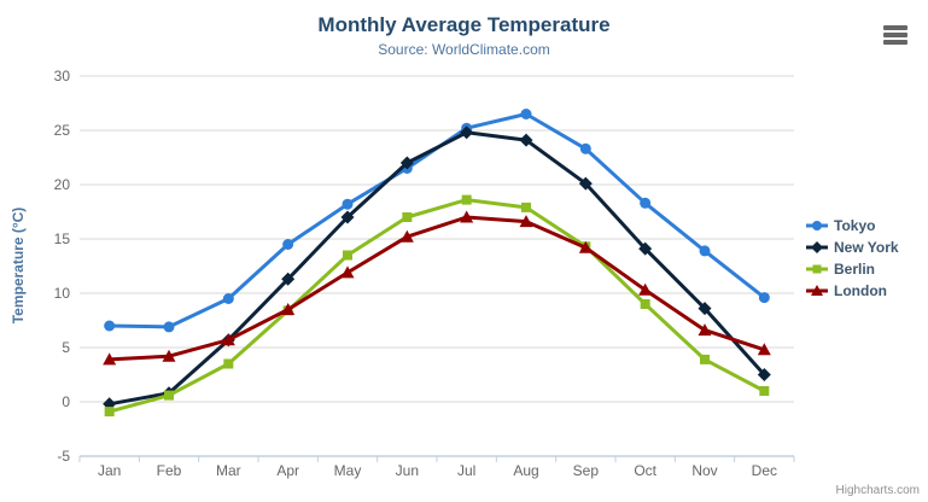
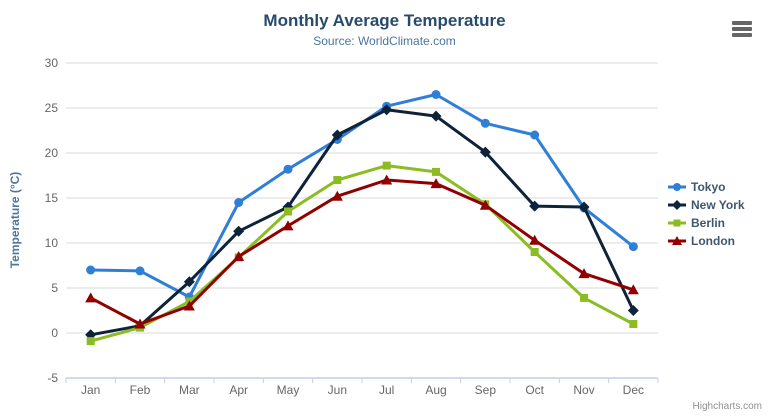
London/Feb: 4 -> 1
Tokyo/Mar: 10 -> 4
London/Mar: 6 -> 3
New York/May: 17 -> 14
Tokyo/Oct: 18 -> 22
New York/Nov: 9 -> 14
